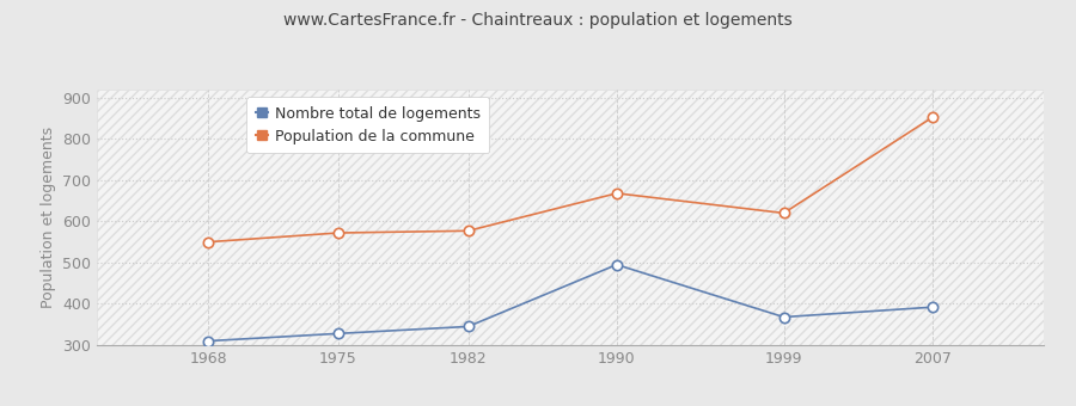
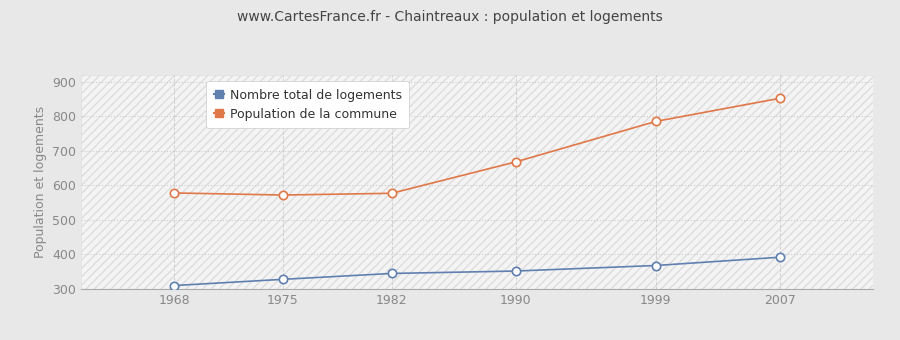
Population de la commune/1968: 550 -> 578
Nombre total de logements/1990: 495 -> 352
Population de la commune/1999: 620 -> 785
